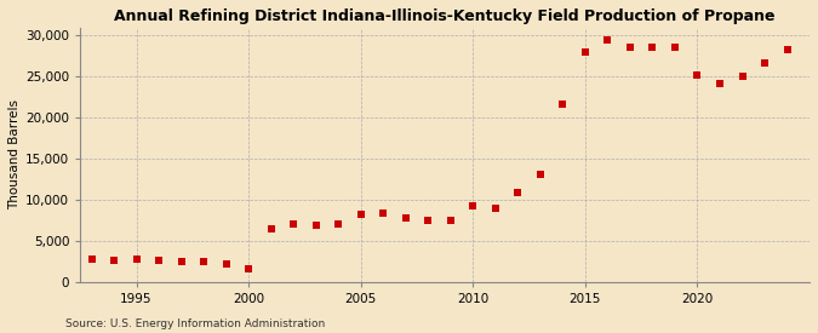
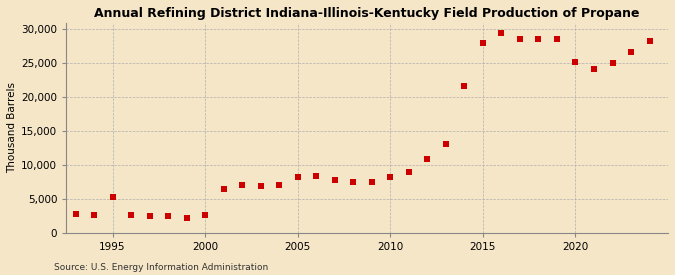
1995: 2,700 -> 5,200
2000: 1,600 -> 2,600
2010: 9,200 -> 8,200
